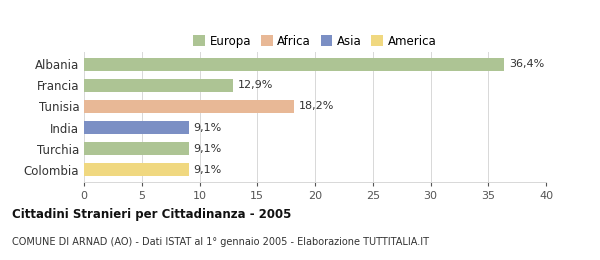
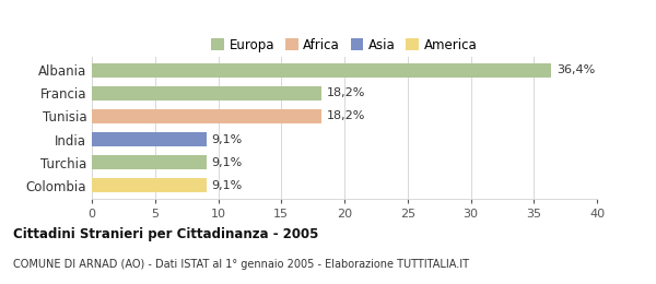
Francia: 12,9% -> 18,2%
